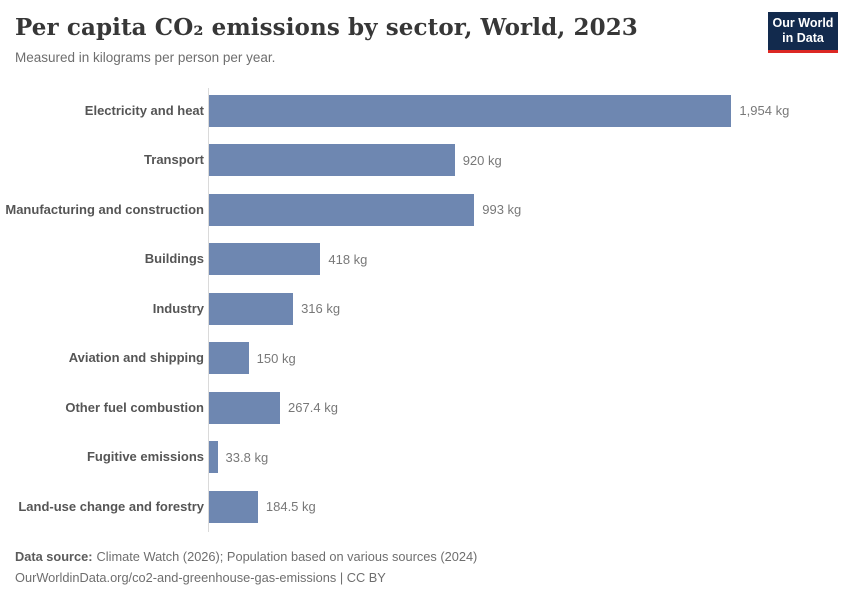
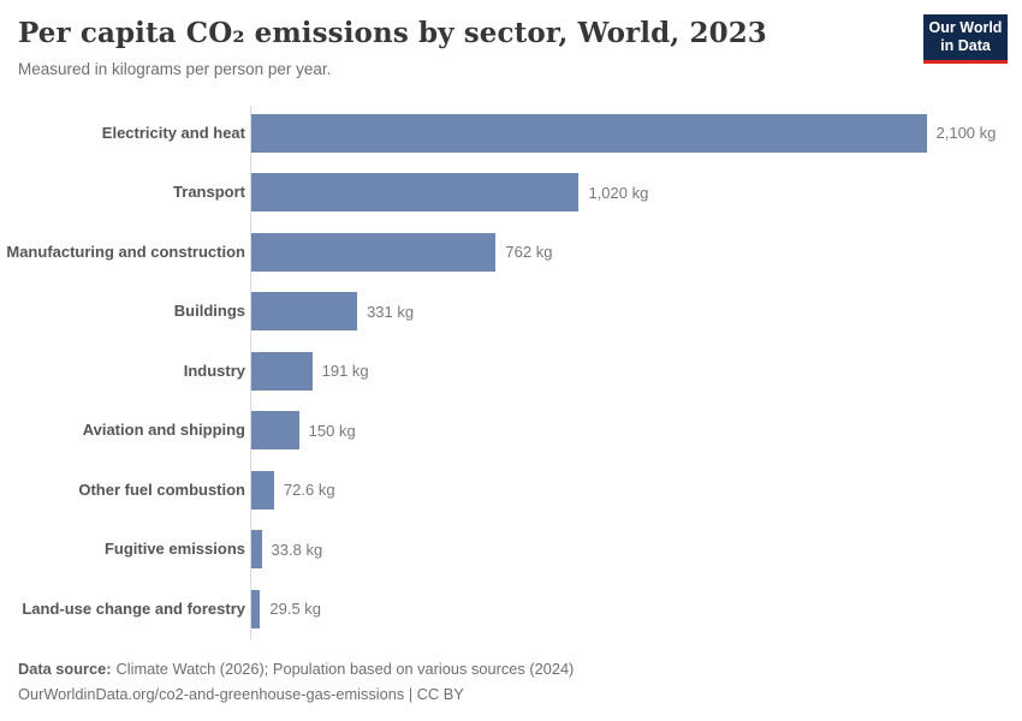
Electricity and heat: 1,954 -> 2,100
Transport: 920 -> 1,020
Manufacturing and construction: 993 -> 762
Buildings: 418 -> 331
Industry: 316 -> 191
Other fuel combustion: 267.4 -> 72.6
Land-use change and forestry: 184.5 -> 29.5
